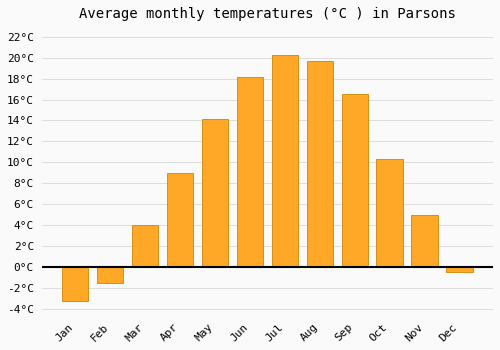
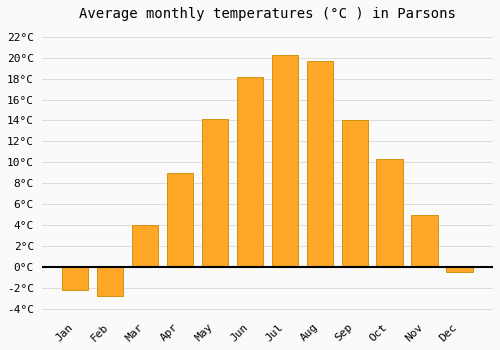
Jan: -3.3°C -> -2.2°C
Feb: -1.5°C -> -2.8°C
Sep: 16.5°C -> 14.0°C
